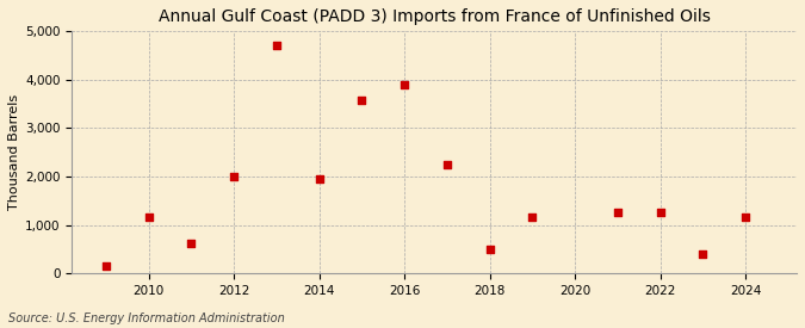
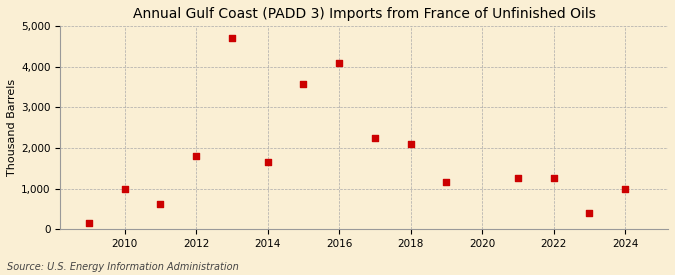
2010: 1,150 -> 1,000
2012: 2,000 -> 1,800
2014: 1,950 -> 1,650
2016: 3,900 -> 4,100
2018: 500 -> 2,100
2024: 1,150 -> 1,000
